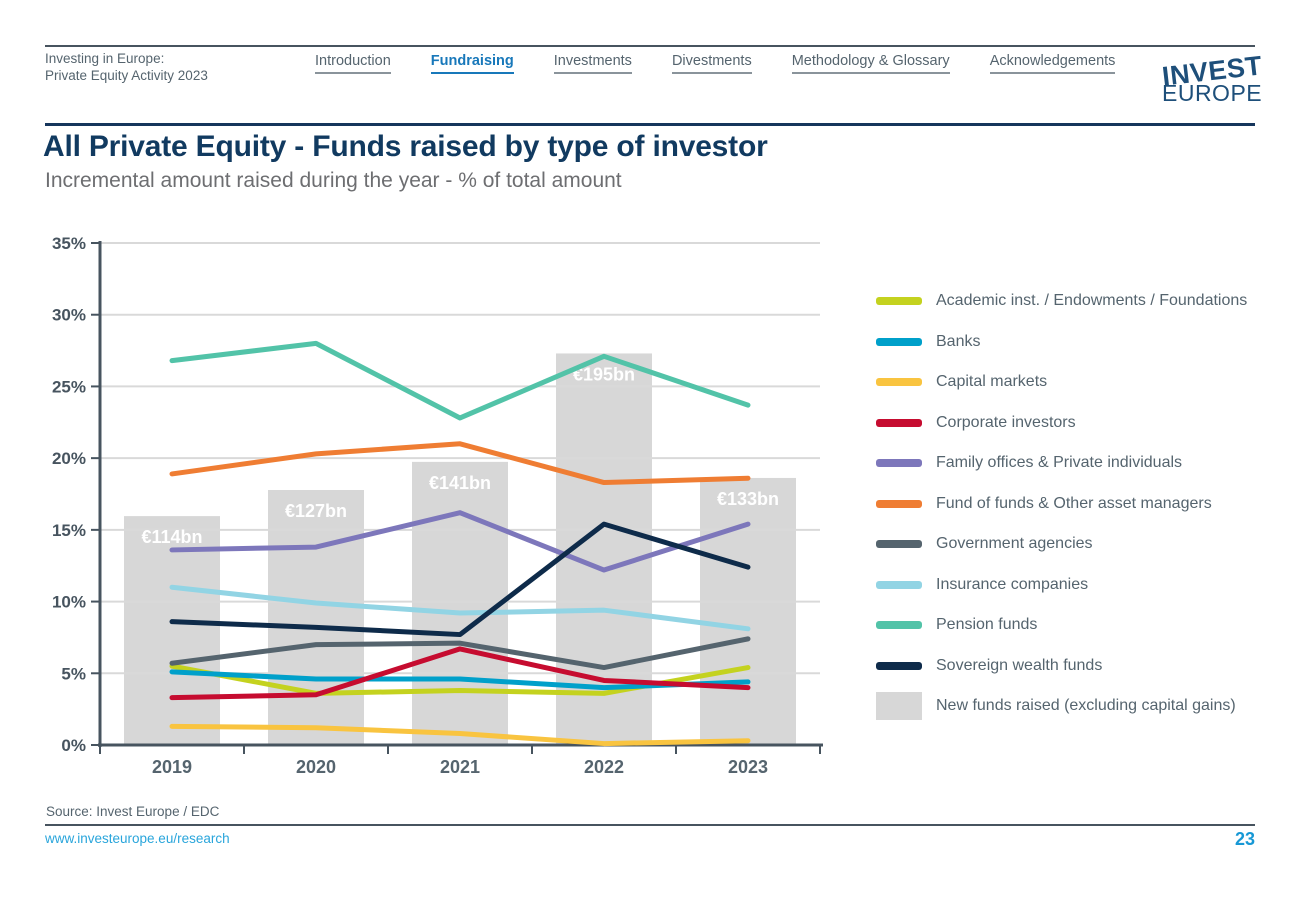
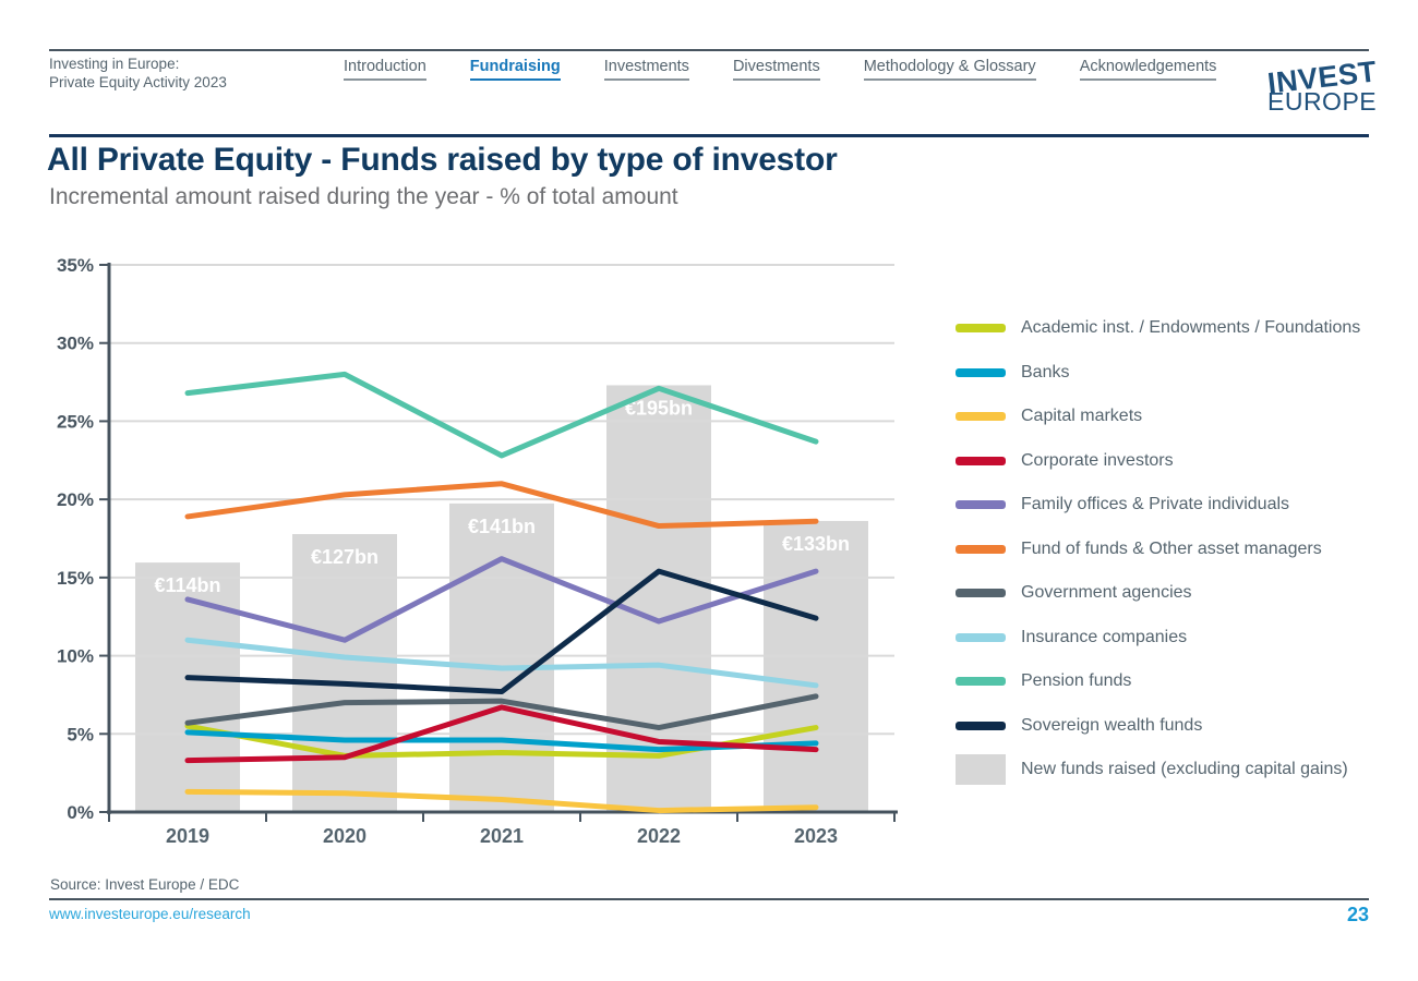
Family offices & Private individuals/2020: 13.8% -> 11.0%
